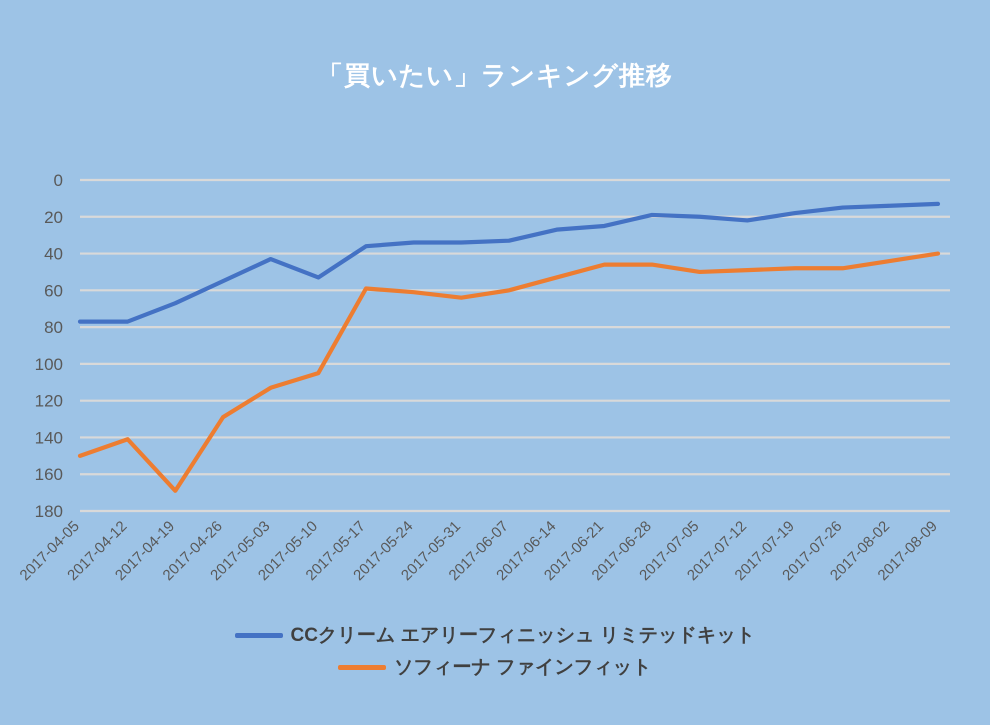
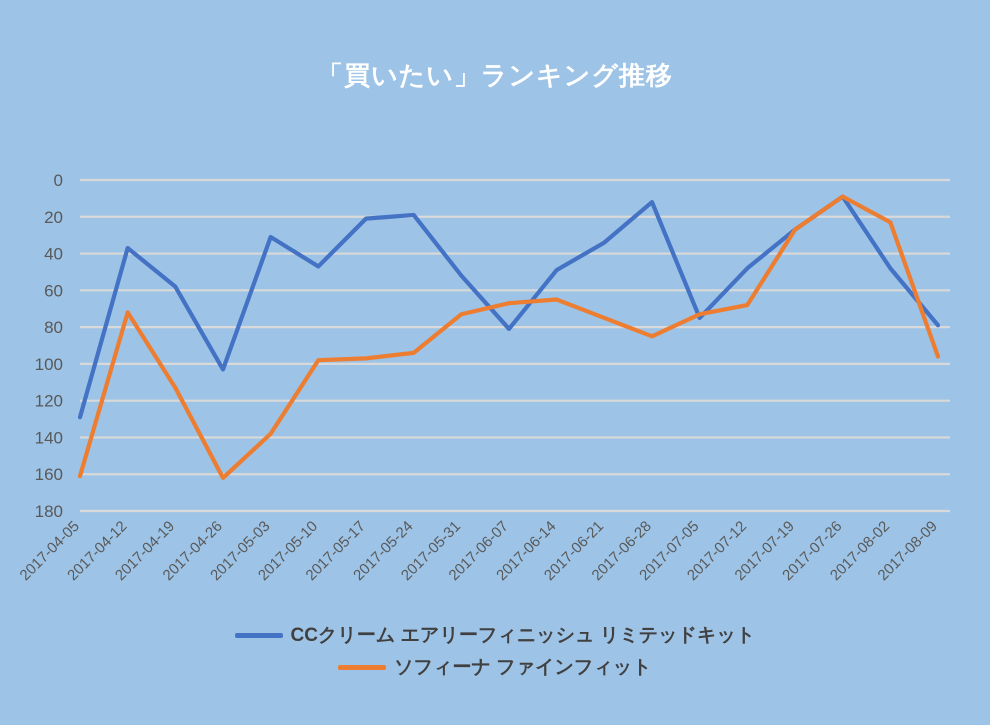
CCクリーム エアリーフィニッシュ リミテッドキット/2017-04-05: 77 -> 129
ソフィーナ ファインフィット/2017-04-05: 150 -> 161
CCクリーム エアリーフィニッシュ リミテッドキット/2017-04-12: 77 -> 37
ソフィーナ ファインフィット/2017-04-12: 141 -> 72
CCクリーム エアリーフィニッシュ リミテッドキット/2017-04-19: 67 -> 58
ソフィーナ ファインフィット/2017-04-19: 169 -> 113
CCクリーム エアリーフィニッシュ リミテッドキット/2017-04-26: 55 -> 103
ソフィーナ ファインフィット/2017-04-26: 129 -> 162
CCクリーム エアリーフィニッシュ リミテッドキット/2017-05-03: 43 -> 31
ソフィーナ ファインフィット/2017-05-03: 113 -> 138
CCクリーム エアリーフィニッシュ リミテッドキット/2017-05-10: 53 -> 47
ソフィーナ ファインフィット/2017-05-10: 105 -> 98
CCクリーム エアリーフィニッシュ リミテッドキット/2017-05-17: 36 -> 21
ソフィーナ ファインフィット/2017-05-17: 59 -> 97
CCクリーム エアリーフィニッシュ リミテッドキット/2017-05-24: 34 -> 19
ソフィーナ ファインフィット/2017-05-24: 61 -> 94
CCクリーム エアリーフィニッシュ リミテッドキット/2017-05-31: 34 -> 52
ソフィーナ ファインフィット/2017-05-31: 64 -> 73
CCクリーム エアリーフィニッシュ リミテッドキット/2017-06-07: 33 -> 81
ソフィーナ ファインフィット/2017-06-07: 60 -> 67
CCクリーム エアリーフィニッシュ リミテッドキット/2017-06-14: 27 -> 49
ソフィーナ ファインフィット/2017-06-14: 53 -> 65
CCクリーム エアリーフィニッシュ リミテッドキット/2017-06-21: 25 -> 34
ソフィーナ ファインフィット/2017-06-21: 46 -> 75
CCクリーム エアリーフィニッシュ リミテッドキット/2017-06-28: 19 -> 12
ソフィーナ ファインフィット/2017-06-28: 46 -> 85
CCクリーム エアリーフィニッシュ リミテッドキット/2017-07-05: 20 -> 75
ソフィーナ ファインフィット/2017-07-05: 50 -> 73
CCクリーム エアリーフィニッシュ リミテッドキット/2017-07-12: 22 -> 48
ソフィーナ ファインフィット/2017-07-12: 49 -> 68
CCクリーム エアリーフィニッシュ リミテッドキット/2017-07-19: 18 -> 27
ソフィーナ ファインフィット/2017-07-19: 48 -> 27
CCクリーム エアリーフィニッシュ リミテッドキット/2017-07-26: 15 -> 9
ソフィーナ ファインフィット/2017-07-26: 48 -> 9
CCクリーム エアリーフィニッシュ リミテッドキット/2017-08-02: 14 -> 48
ソフィーナ ファインフィット/2017-08-02: 44 -> 23
CCクリーム エアリーフィニッシュ リミテッドキット/2017-08-09: 13 -> 79
ソフィーナ ファインフィット/2017-08-09: 40 -> 96
